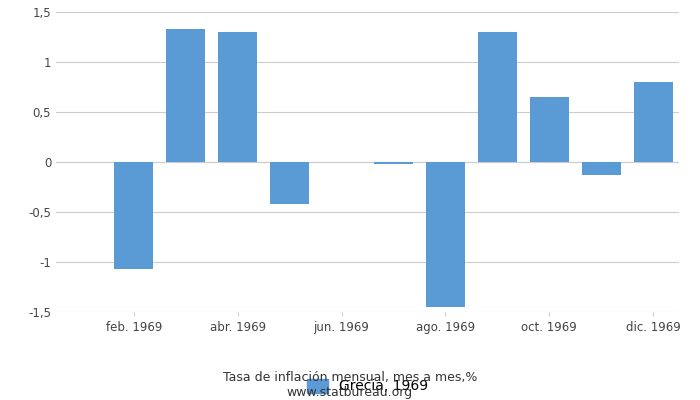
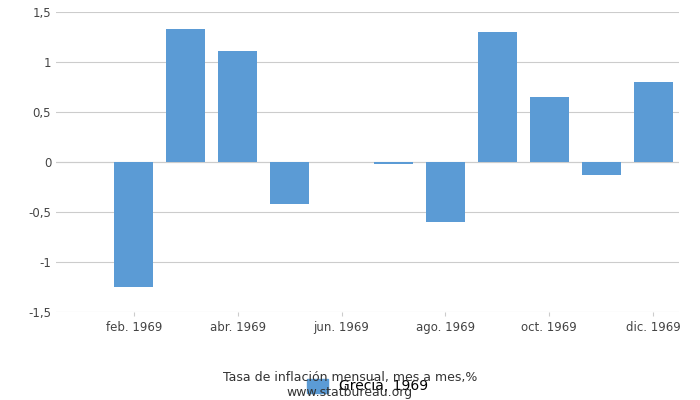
feb. 1969: -1,07 -> -1,25
abr. 1969: 1,30 -> 1,11
ago. 1969: -1,45 -> -0,60
